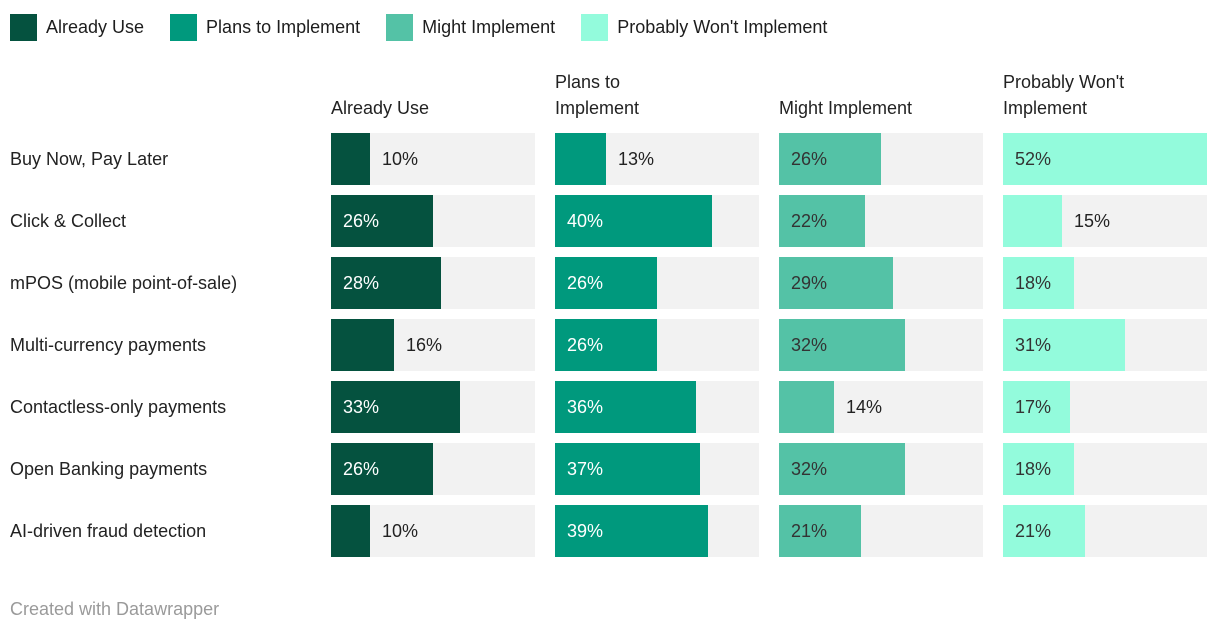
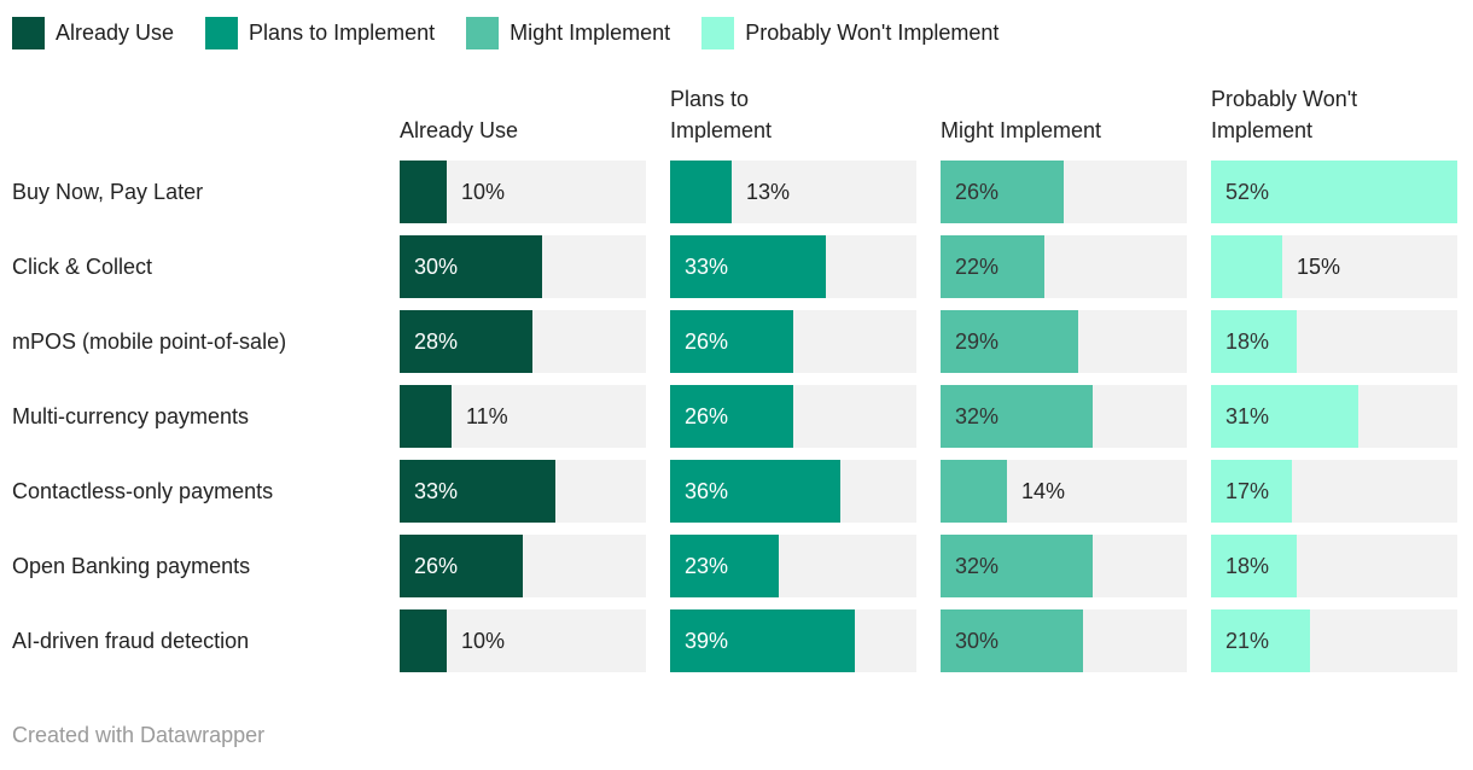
Already Use/Click & Collect: 26% -> 30%
Plans to Implement/Click & Collect: 40% -> 33%
Already Use/Multi-currency payments: 16% -> 11%
Plans to Implement/Open Banking payments: 37% -> 23%
Might Implement/AI-driven fraud detection: 21% -> 30%
